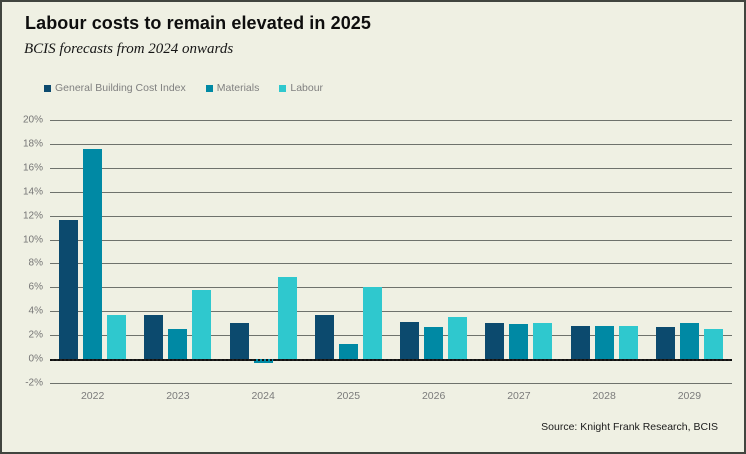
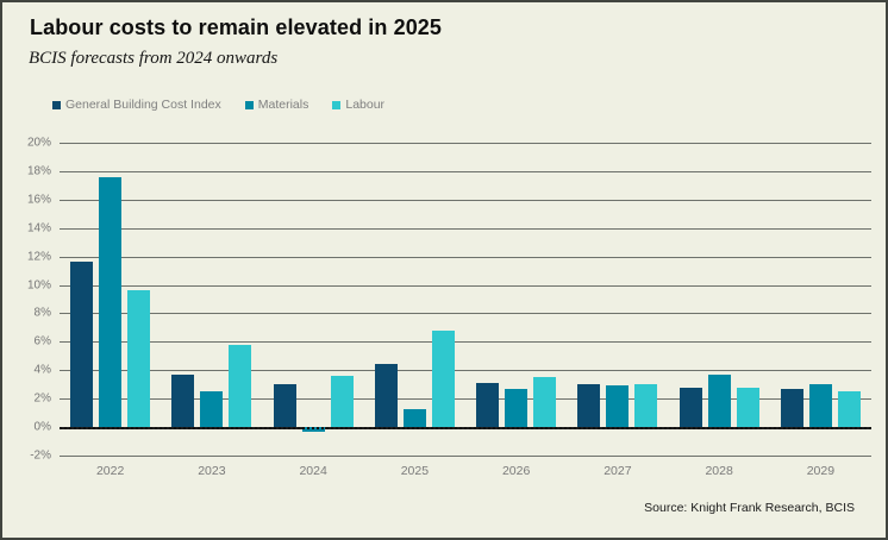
Labour/2022: 3.7% -> 9.6%
Labour/2024: 6.9% -> 3.6%
General Building Cost Index/2025: 3.7% -> 4.4%
Labour/2025: 6.0% -> 6.8%
Materials/2028: 2.8% -> 3.7%
